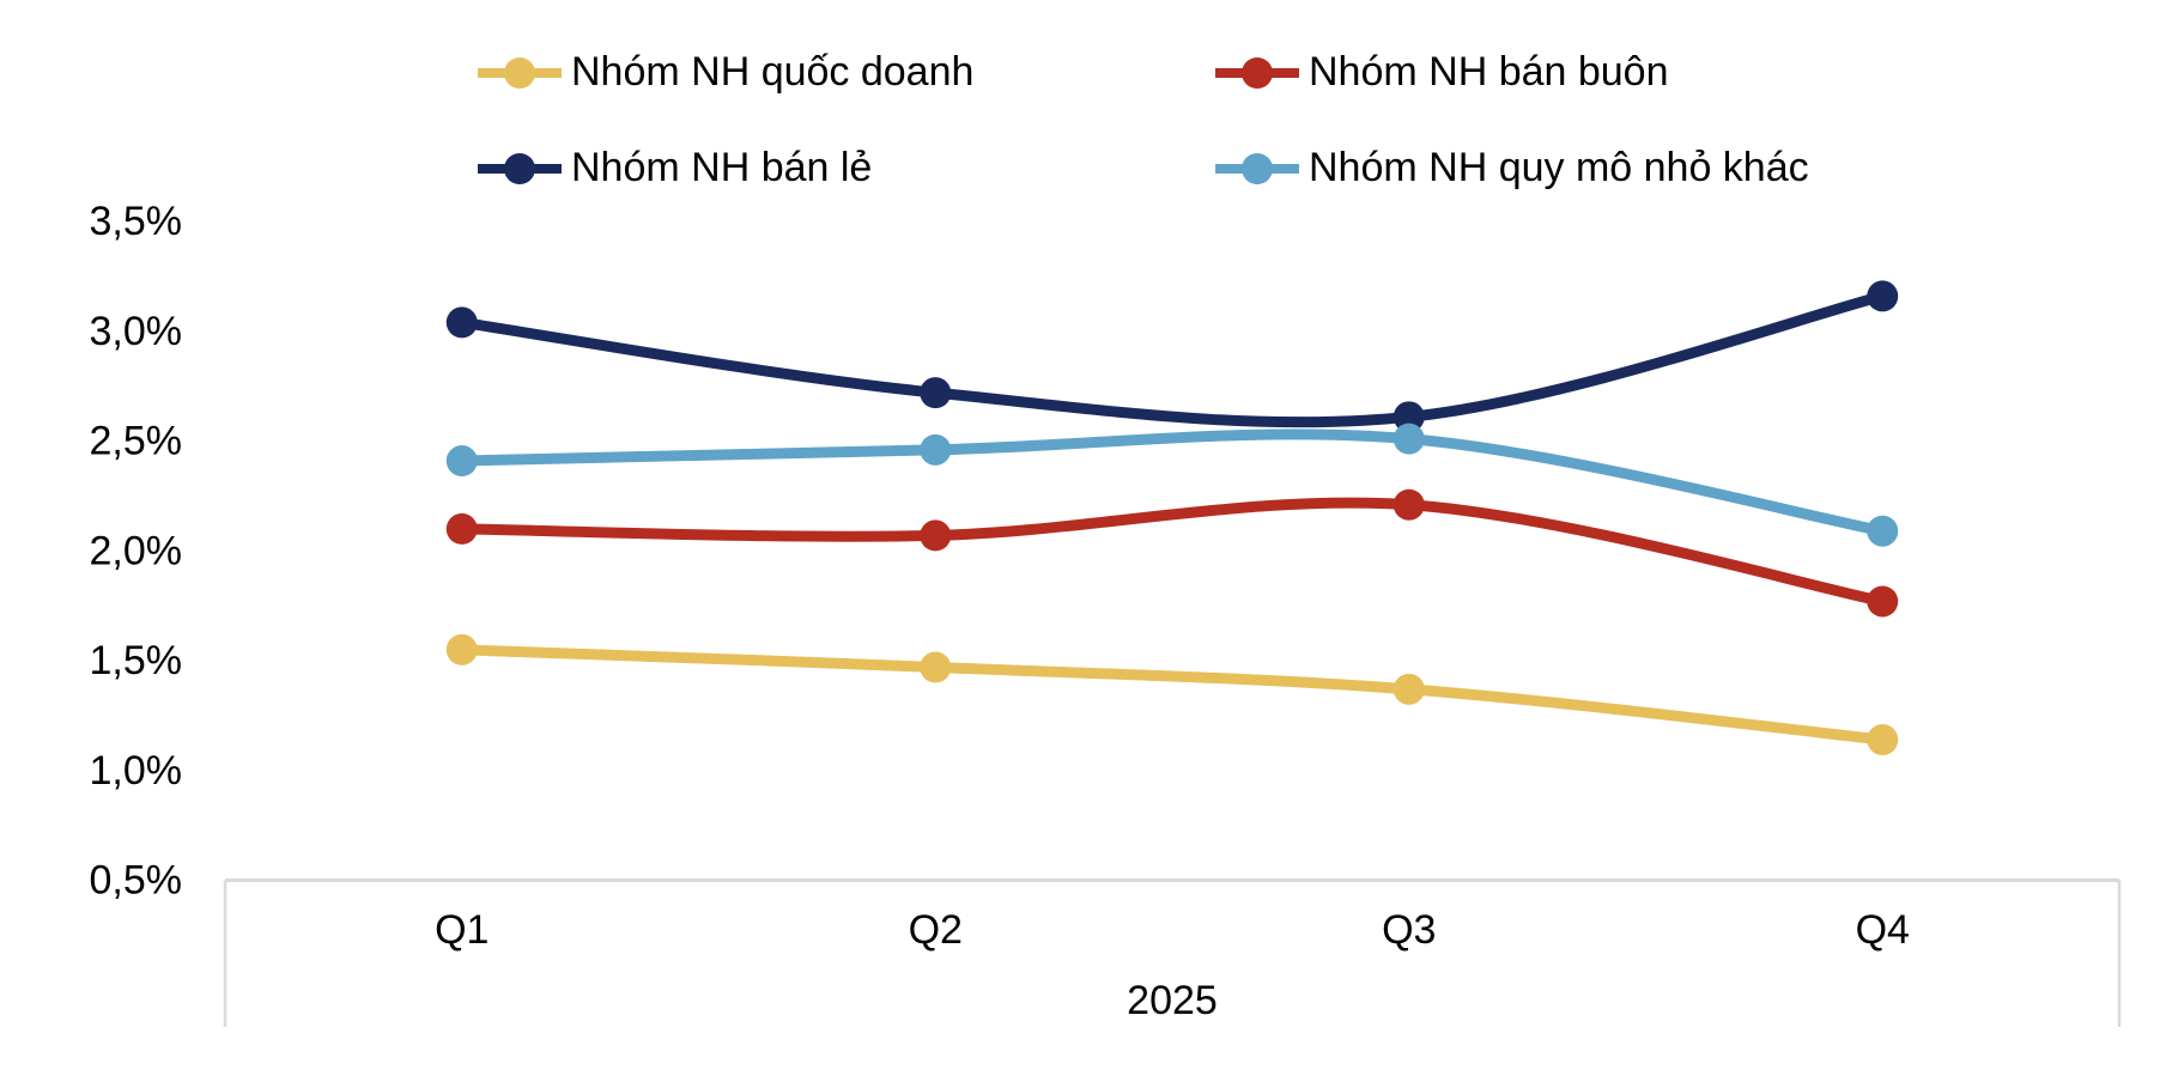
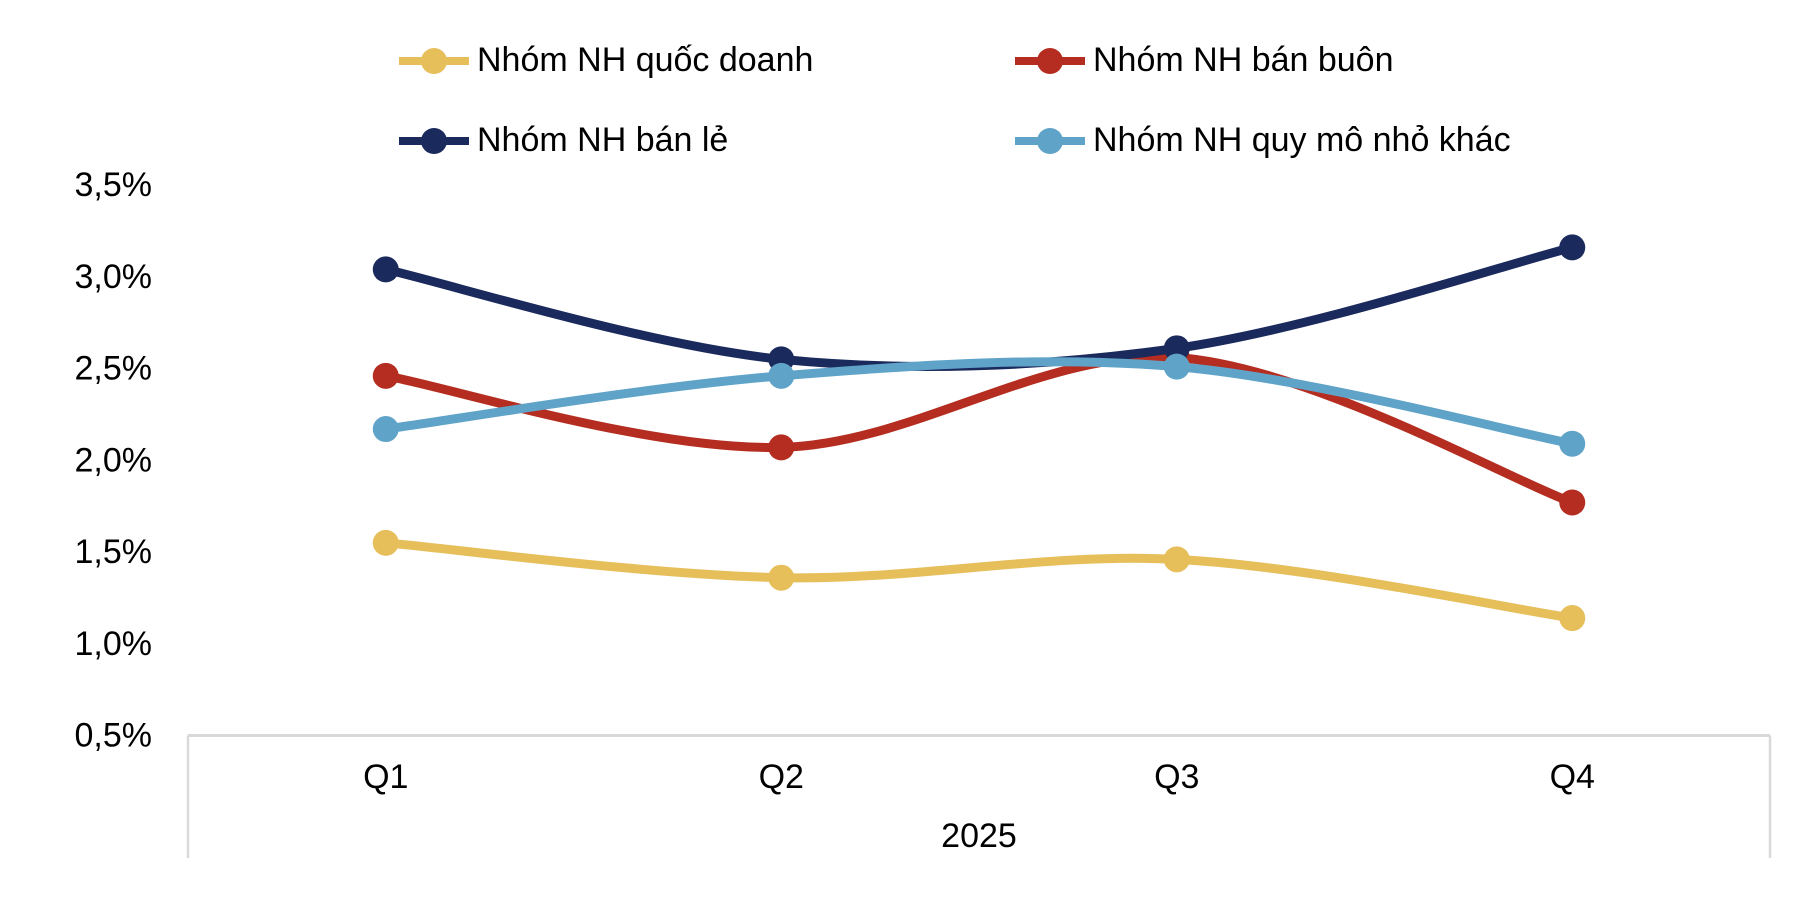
Nhóm NH bán buôn/Q1: 2,10% -> 2,46%
Nhóm NH quy mô nhỏ khác/Q1: 2,41% -> 2,17%
Nhóm NH quốc doanh/Q2: 1,47% -> 1,36%
Nhóm NH bán lẻ/Q2: 2,72% -> 2,55%
Nhóm NH quốc doanh/Q3: 1,37% -> 1,46%
Nhóm NH bán buôn/Q3: 2,21% -> 2,56%
